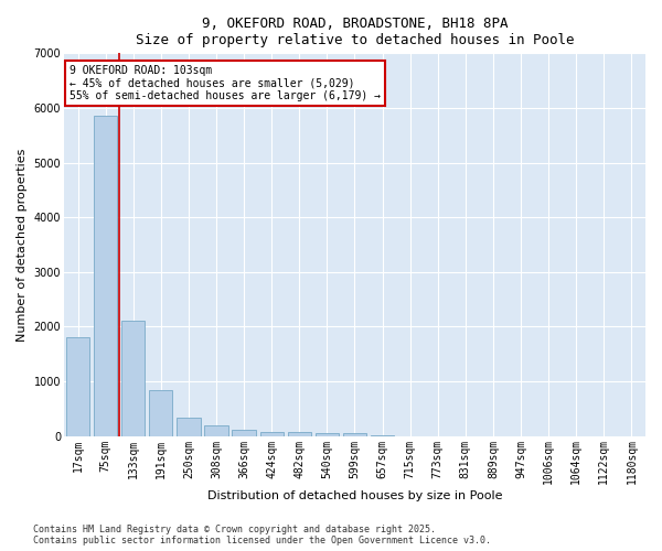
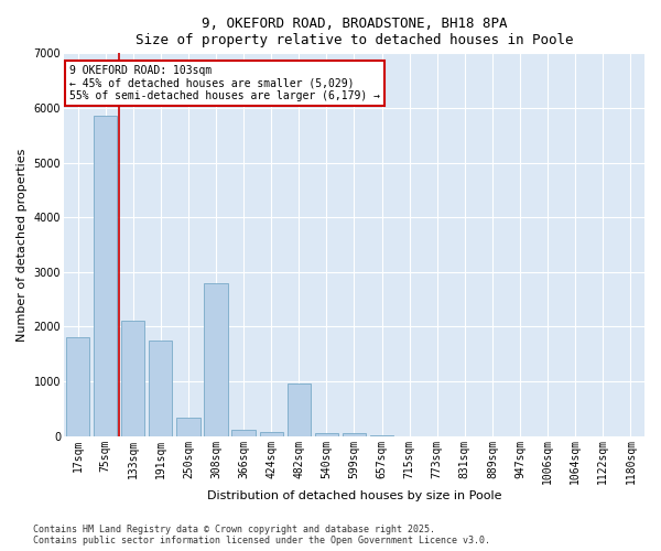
191sqm: 830 -> 1750
308sqm: 190 -> 2800
482sqm: 60 -> 950
